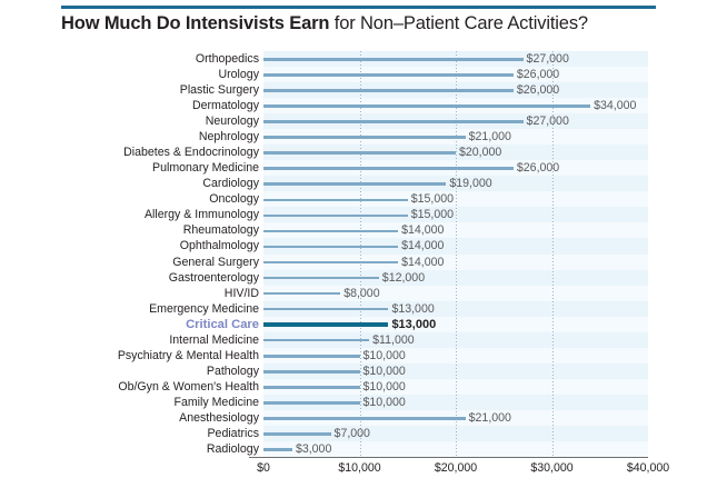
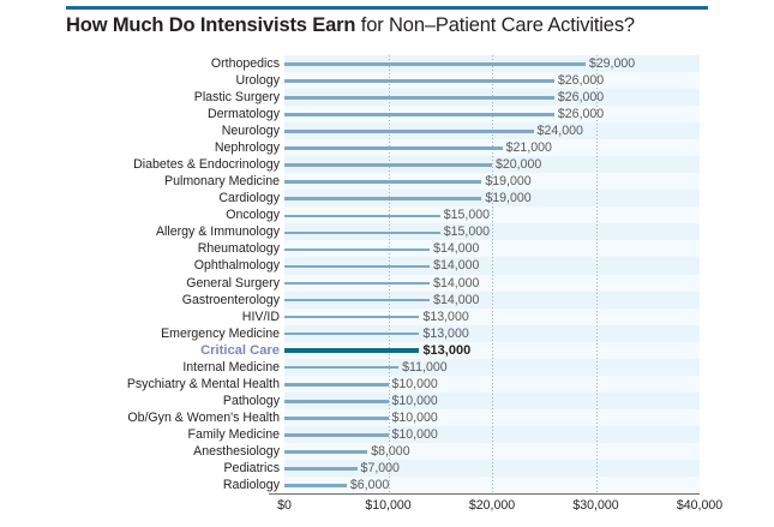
Orthopedics: $27,000 -> $29,000
Dermatology: $34,000 -> $26,000
Neurology: $27,000 -> $24,000
Pulmonary Medicine: $26,000 -> $19,000
Gastroenterology: $12,000 -> $14,000
HIV/ID: $8,000 -> $13,000
Anesthesiology: $21,000 -> $8,000
Radiology: $3,000 -> $6,000
